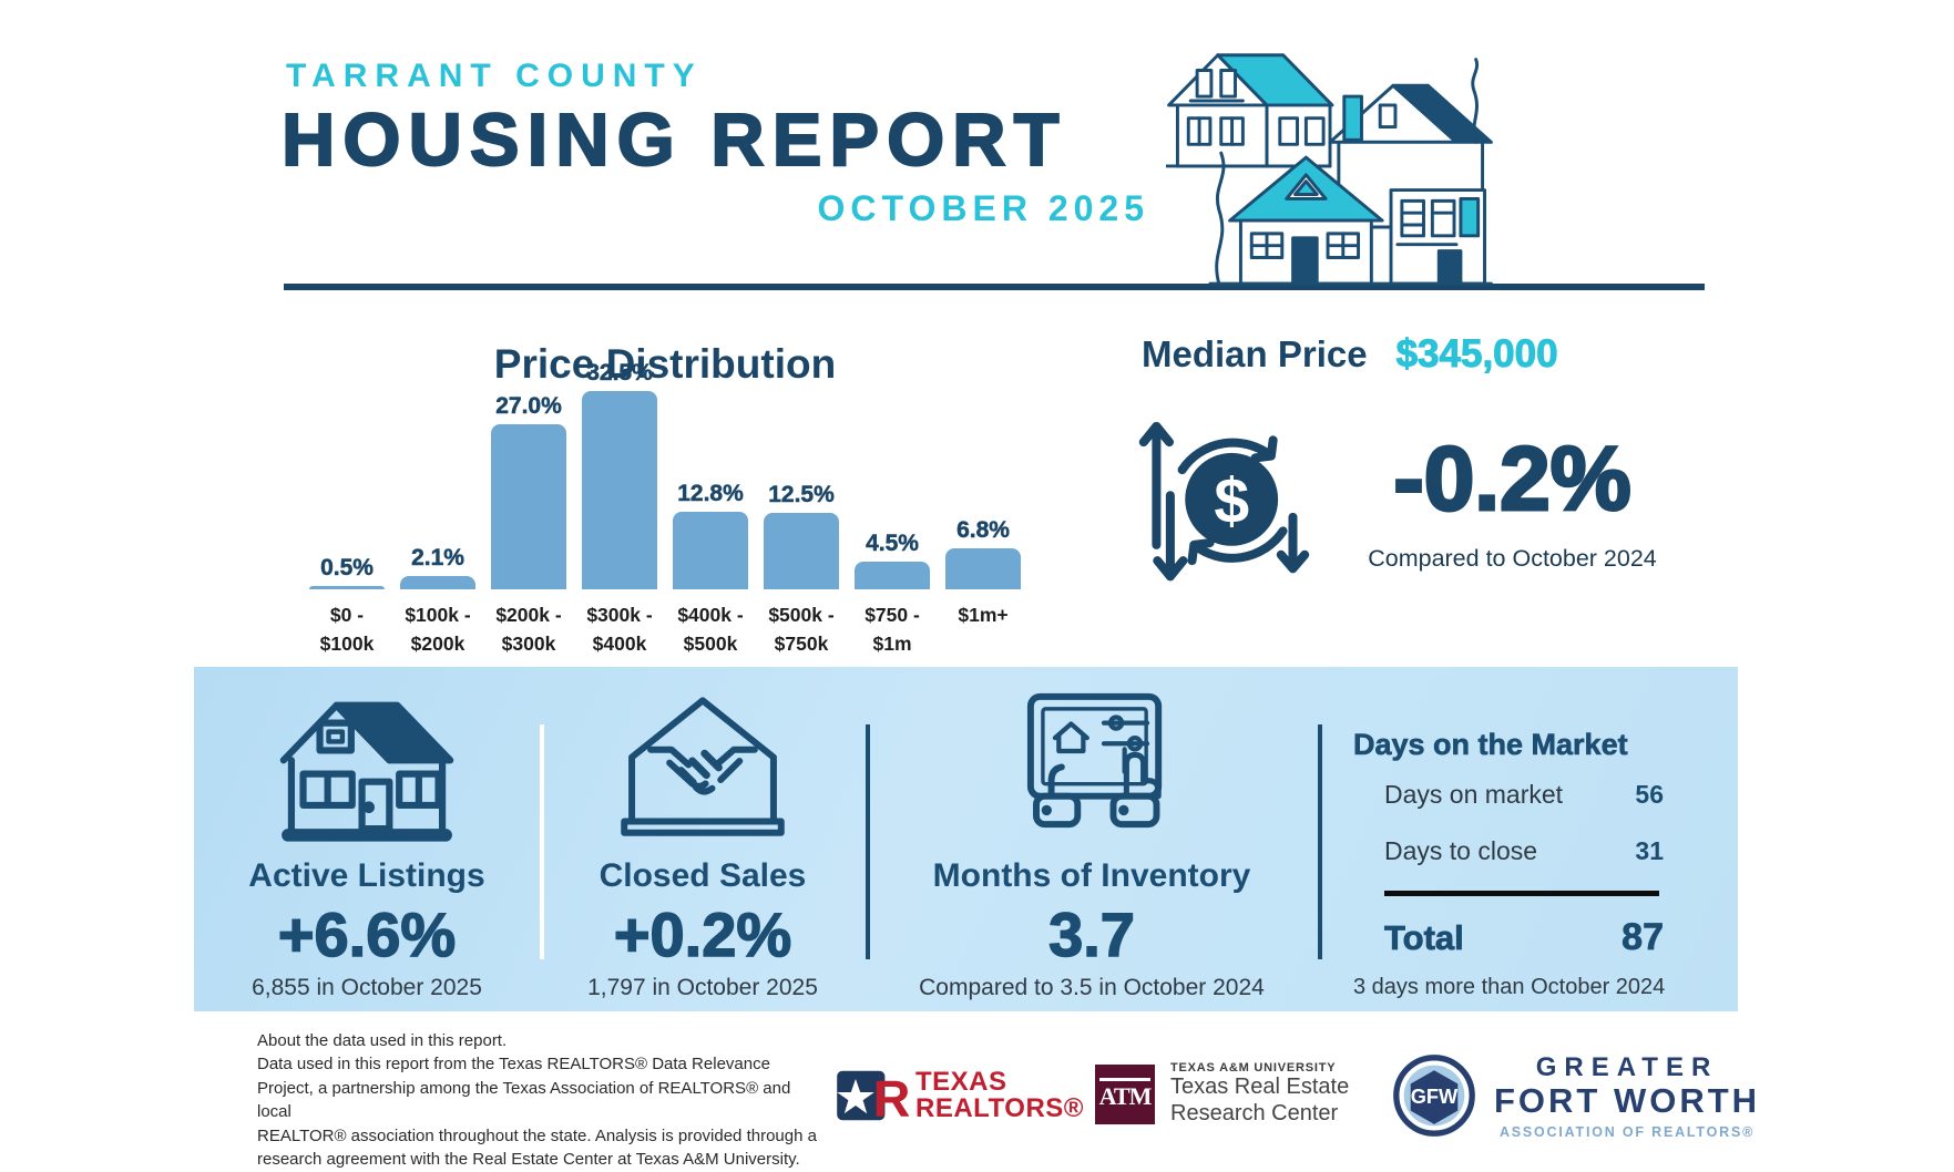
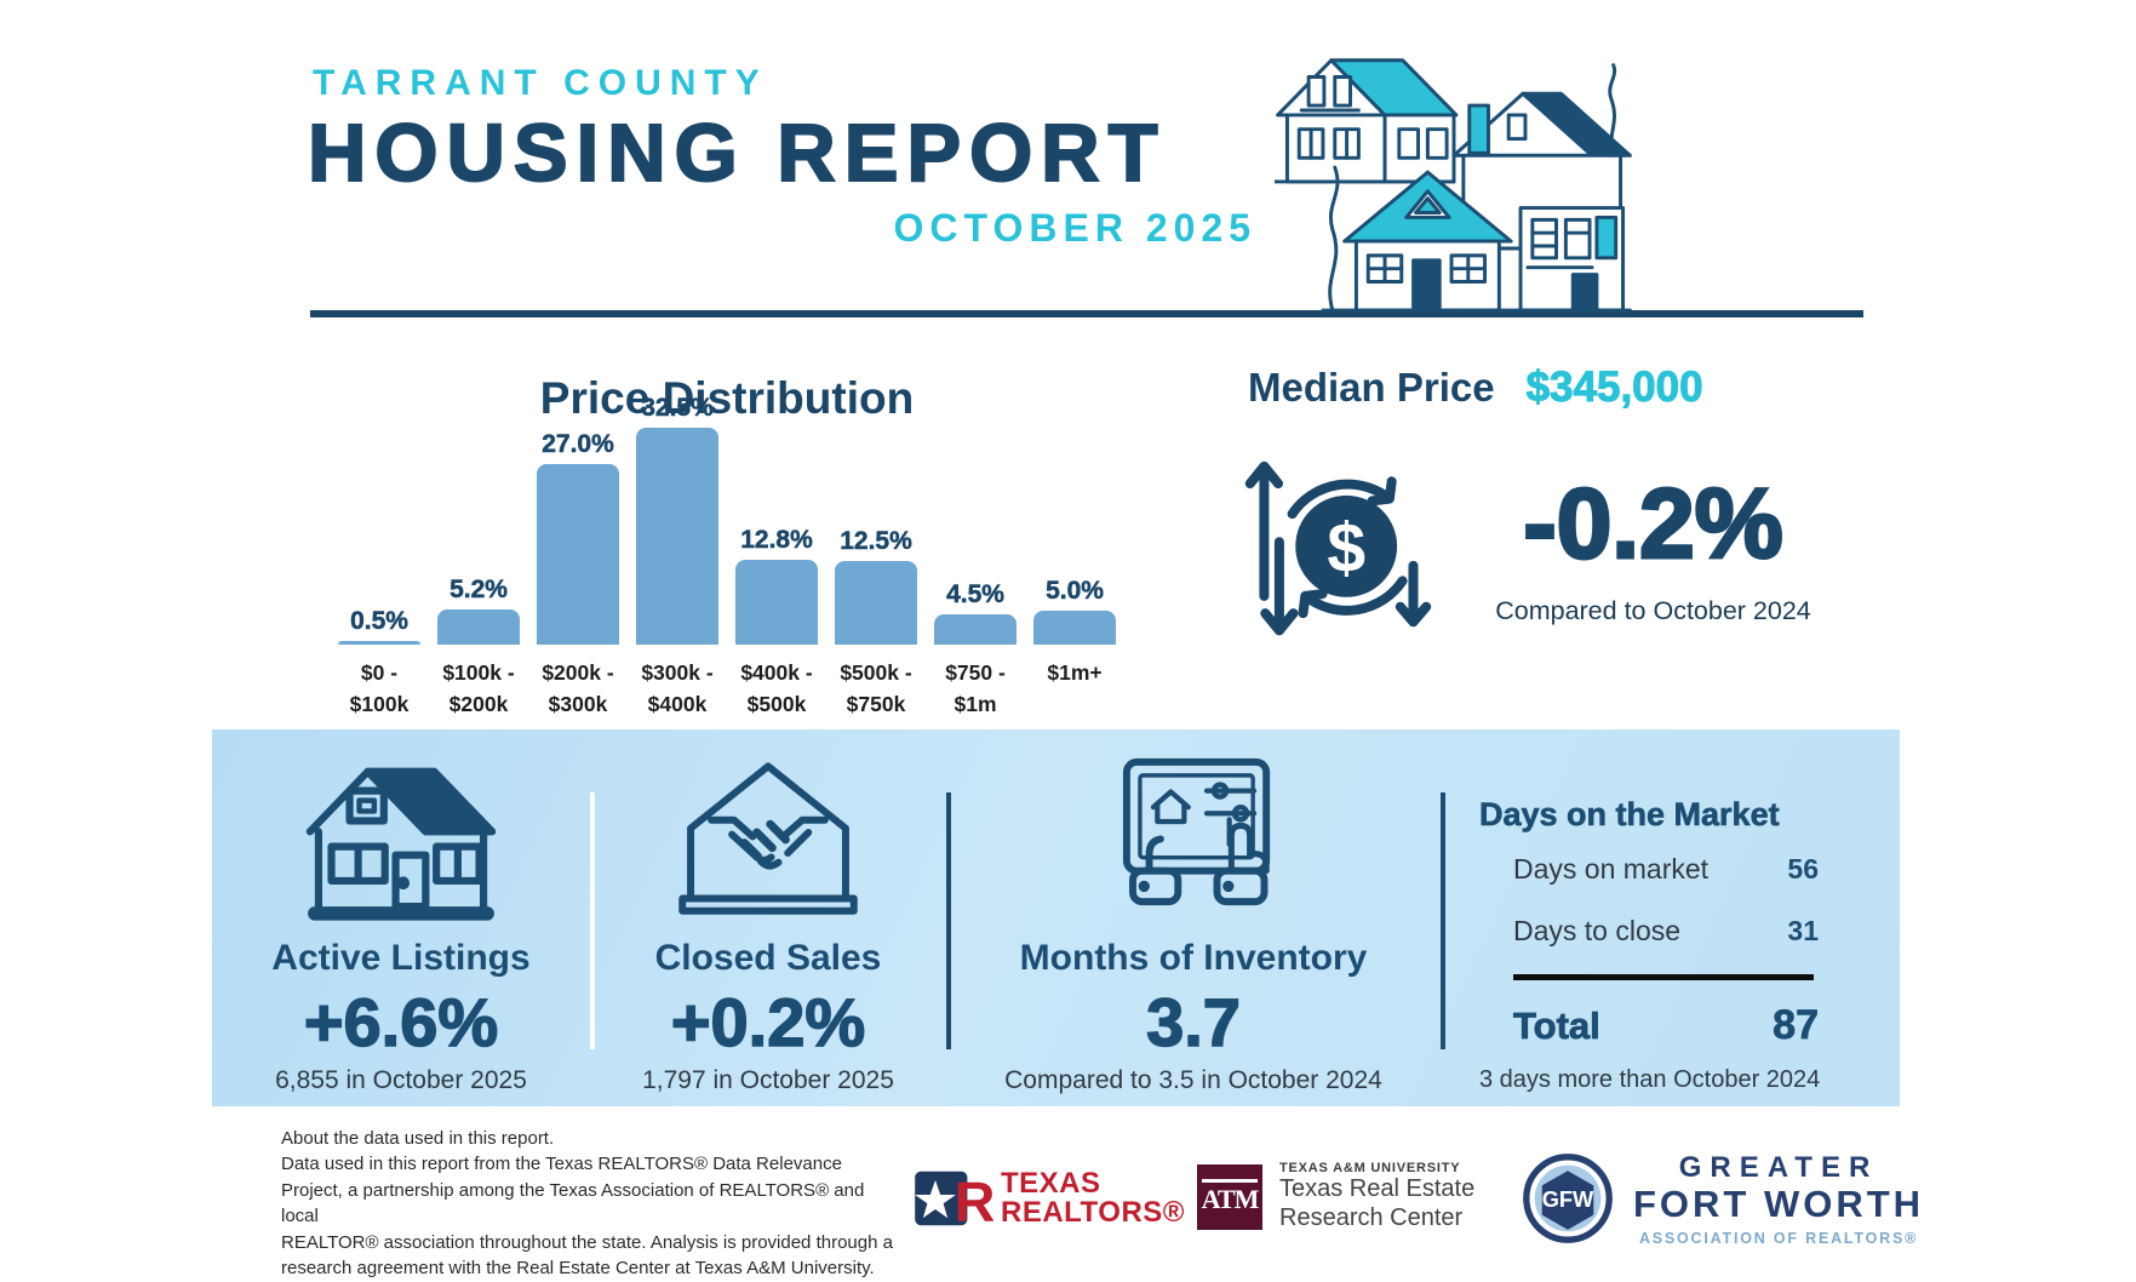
$100k - $200k: 2.1% -> 5.2%
$1m+: 6.8% -> 5.0%
